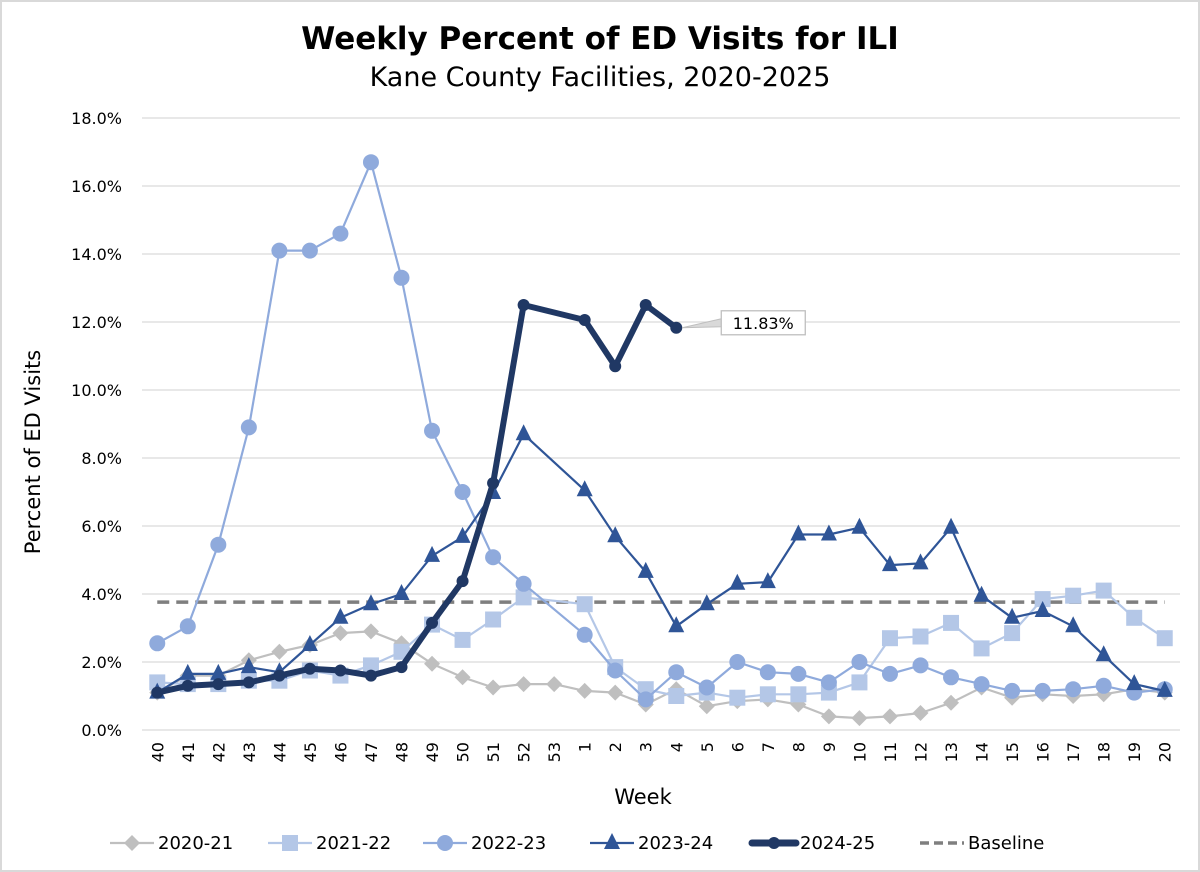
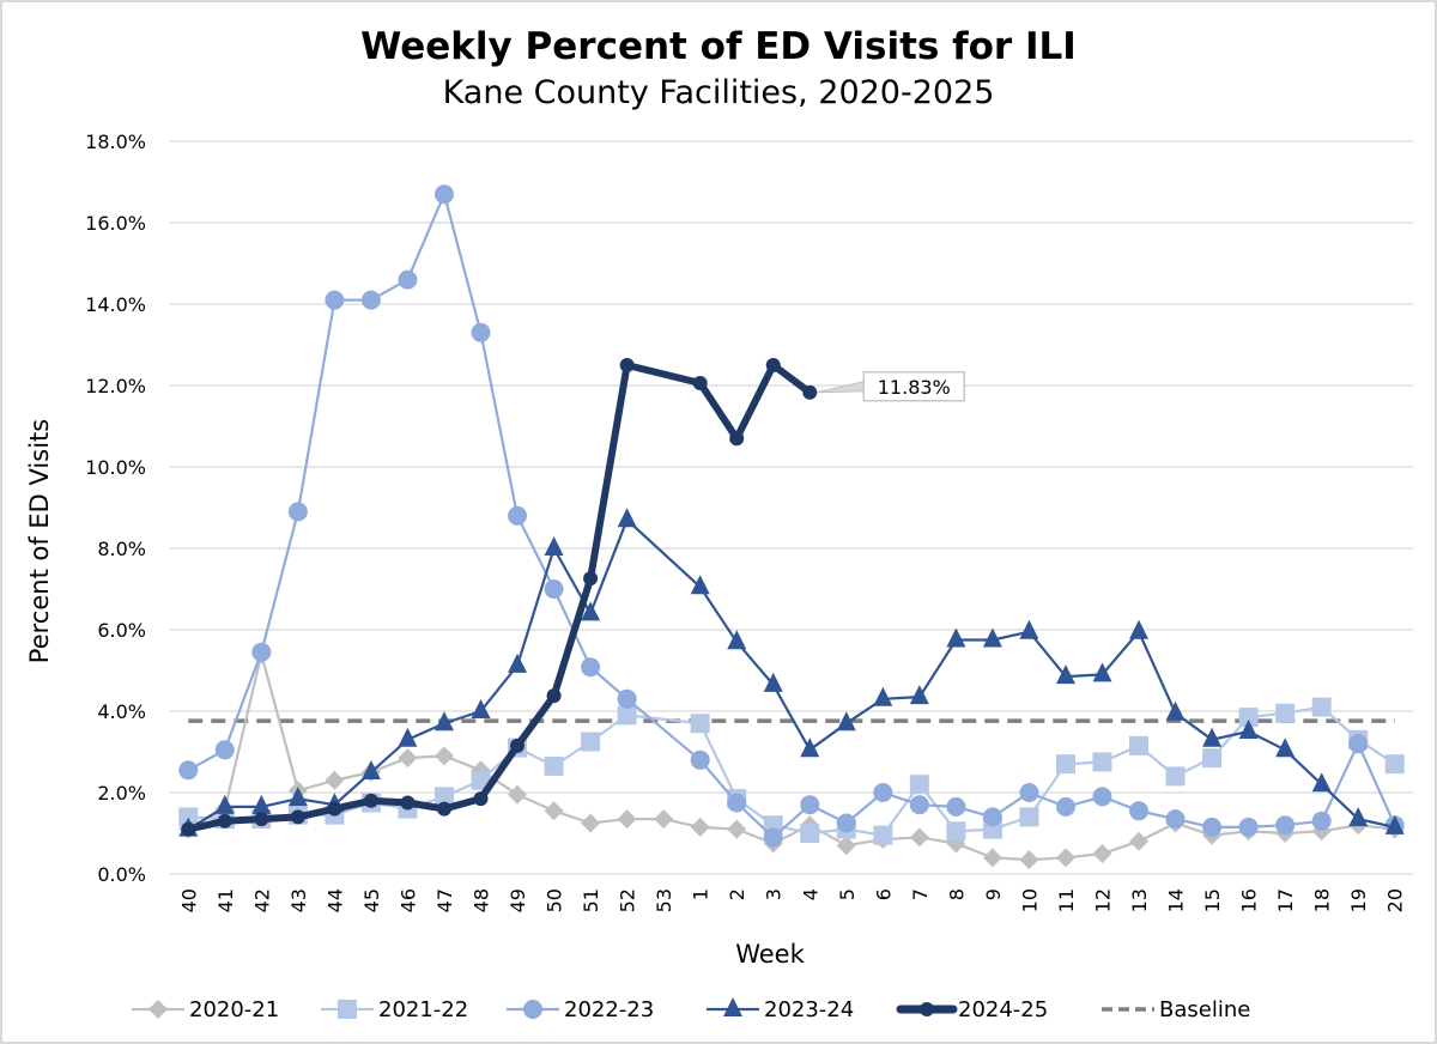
2020-21/42: 1.6% -> 5.4%
2023-24/50: 5.7% -> 8.0%
2023-24/51: 7.0% -> 6.4%
2021-22/7: 1.1% -> 2.2%
2022-23/19: 1.1% -> 3.2%
